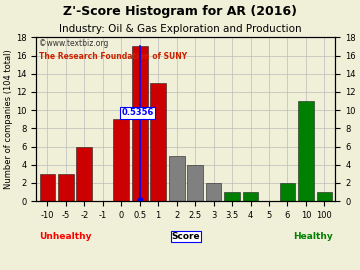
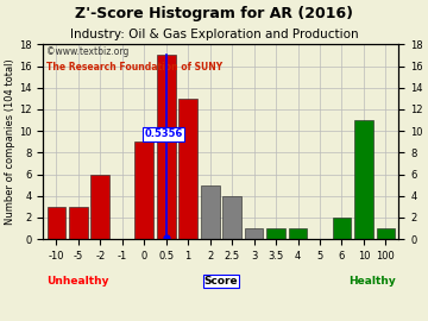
3: 2 -> 1
